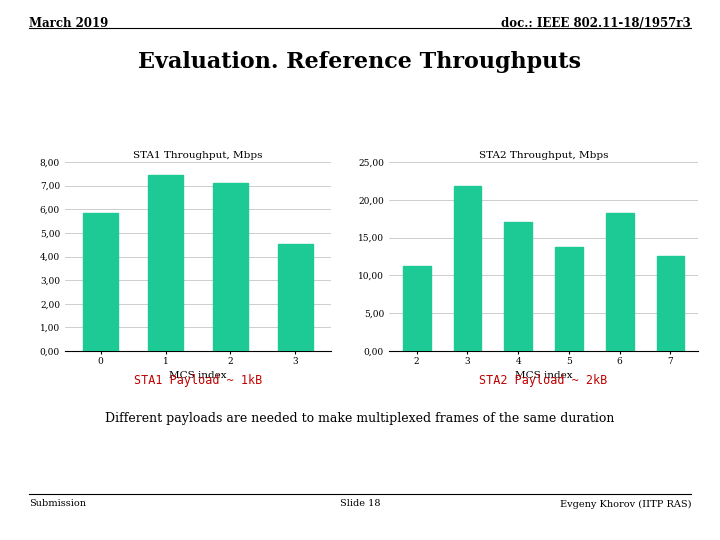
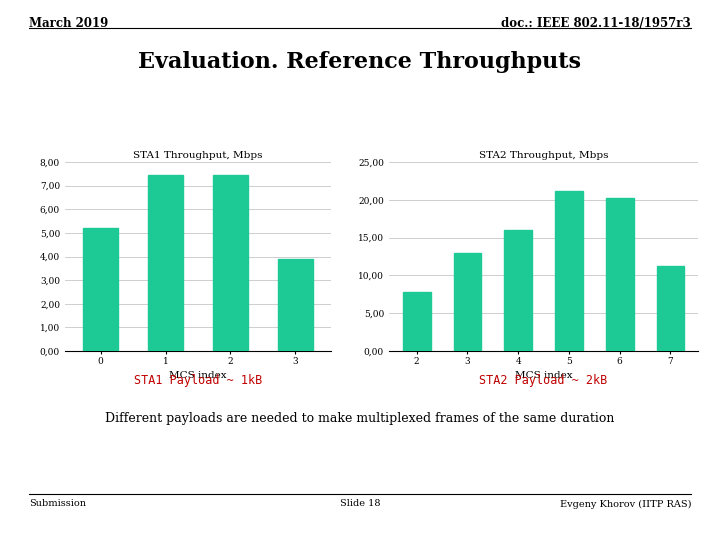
STA1 Throughput, Mbps/0: 5,85 -> 5,20
STA1 Throughput, Mbps/2: 7,10 -> 7,45
STA1 Throughput, Mbps/3: 4,55 -> 3,90
STA2 Throughput, Mbps/2: 11,2 -> 7,8
STA2 Throughput, Mbps/3: 21,8 -> 13,0
STA2 Throughput, Mbps/4: 17,0 -> 16,0
STA2 Throughput, Mbps/5: 13,8 -> 21,2
STA2 Throughput, Mbps/6: 18,2 -> 20,3
STA2 Throughput, Mbps/7: 12,6 -> 11,2
